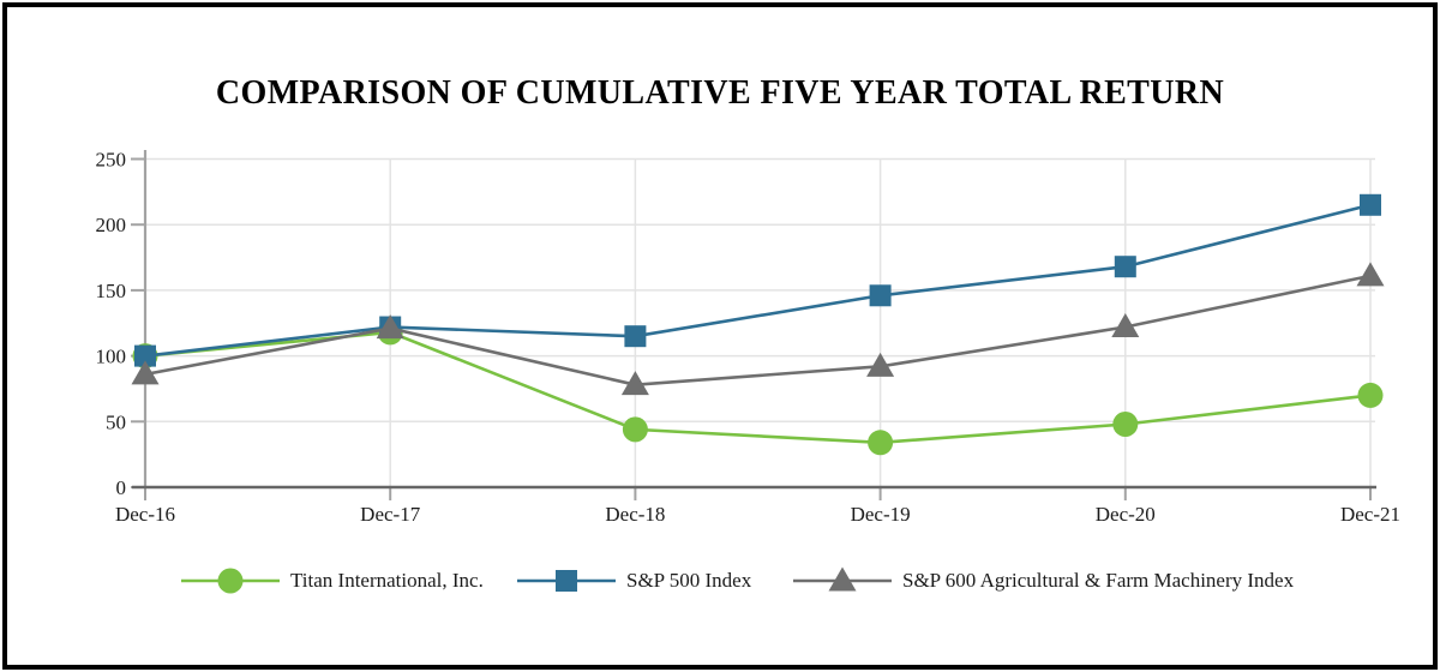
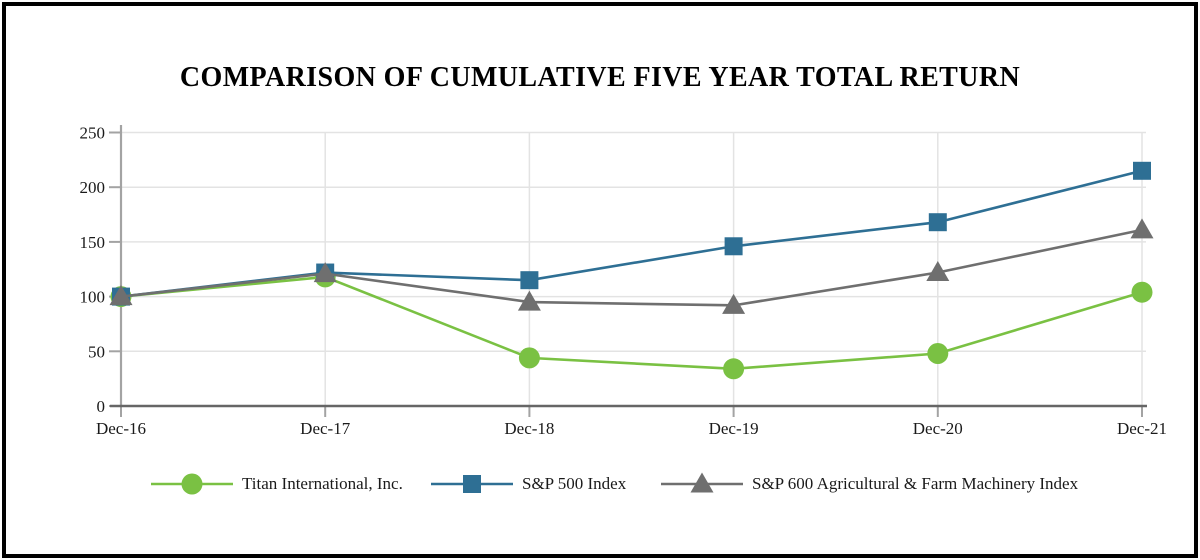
S&P 600 Agricultural & Farm Machinery Index/Dec-16: 86 -> 100
S&P 600 Agricultural & Farm Machinery Index/Dec-18: 78 -> 95
Titan International, Inc./Dec-21: 70 -> 104
